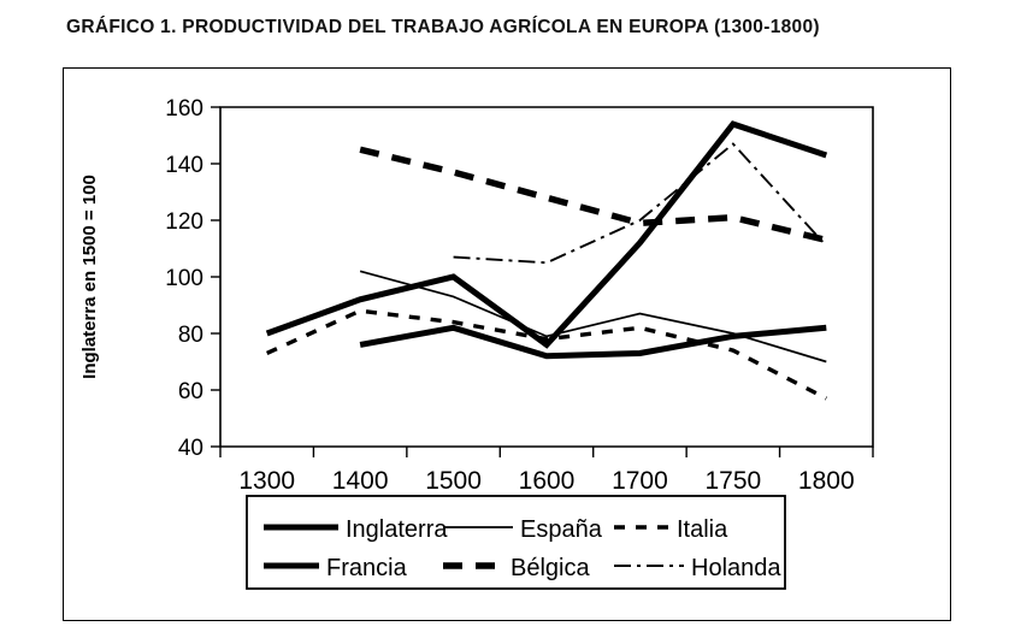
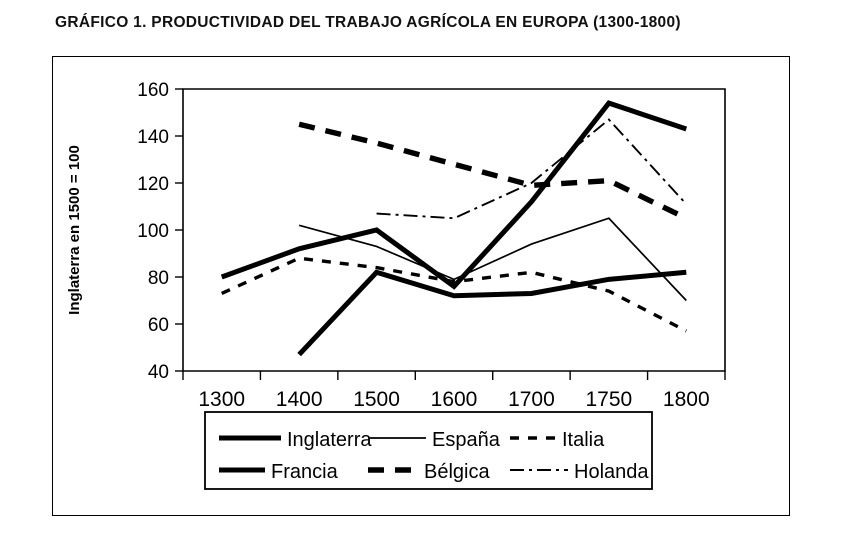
Francia/1400: 76 -> 47
España/1700: 87 -> 94
España/1750: 80 -> 105
Bélgica/1800: 113 -> 105
